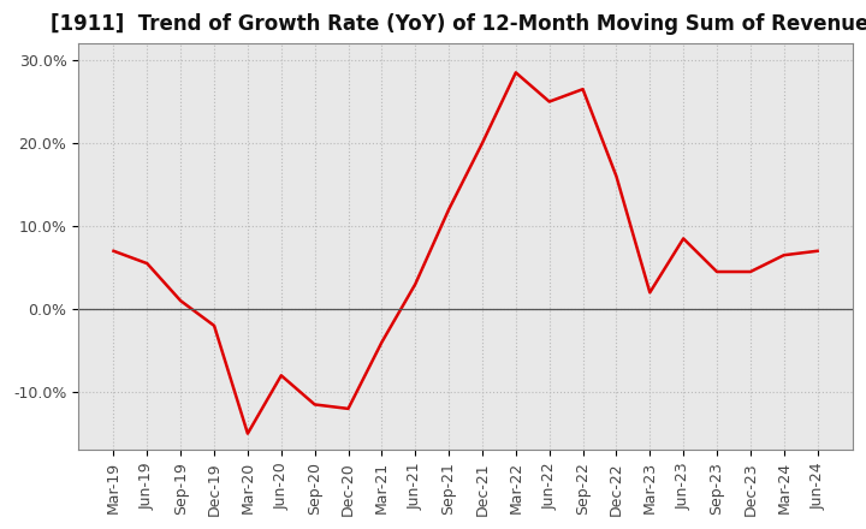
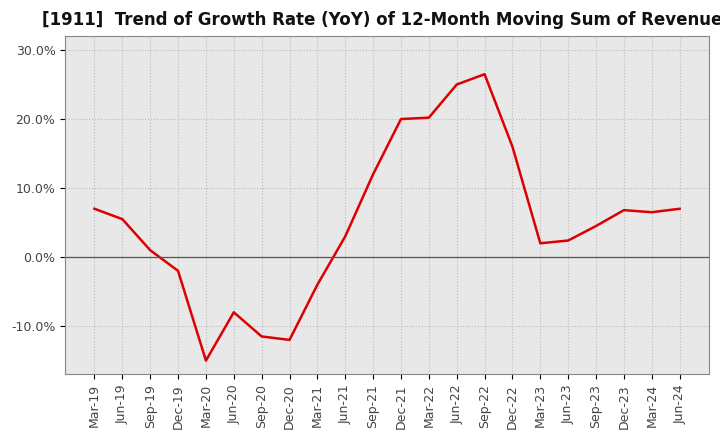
Mar-22: 28.5% -> 20.2%
Jun-23: 8.5% -> 2.4%
Dec-23: 4.5% -> 6.8%
